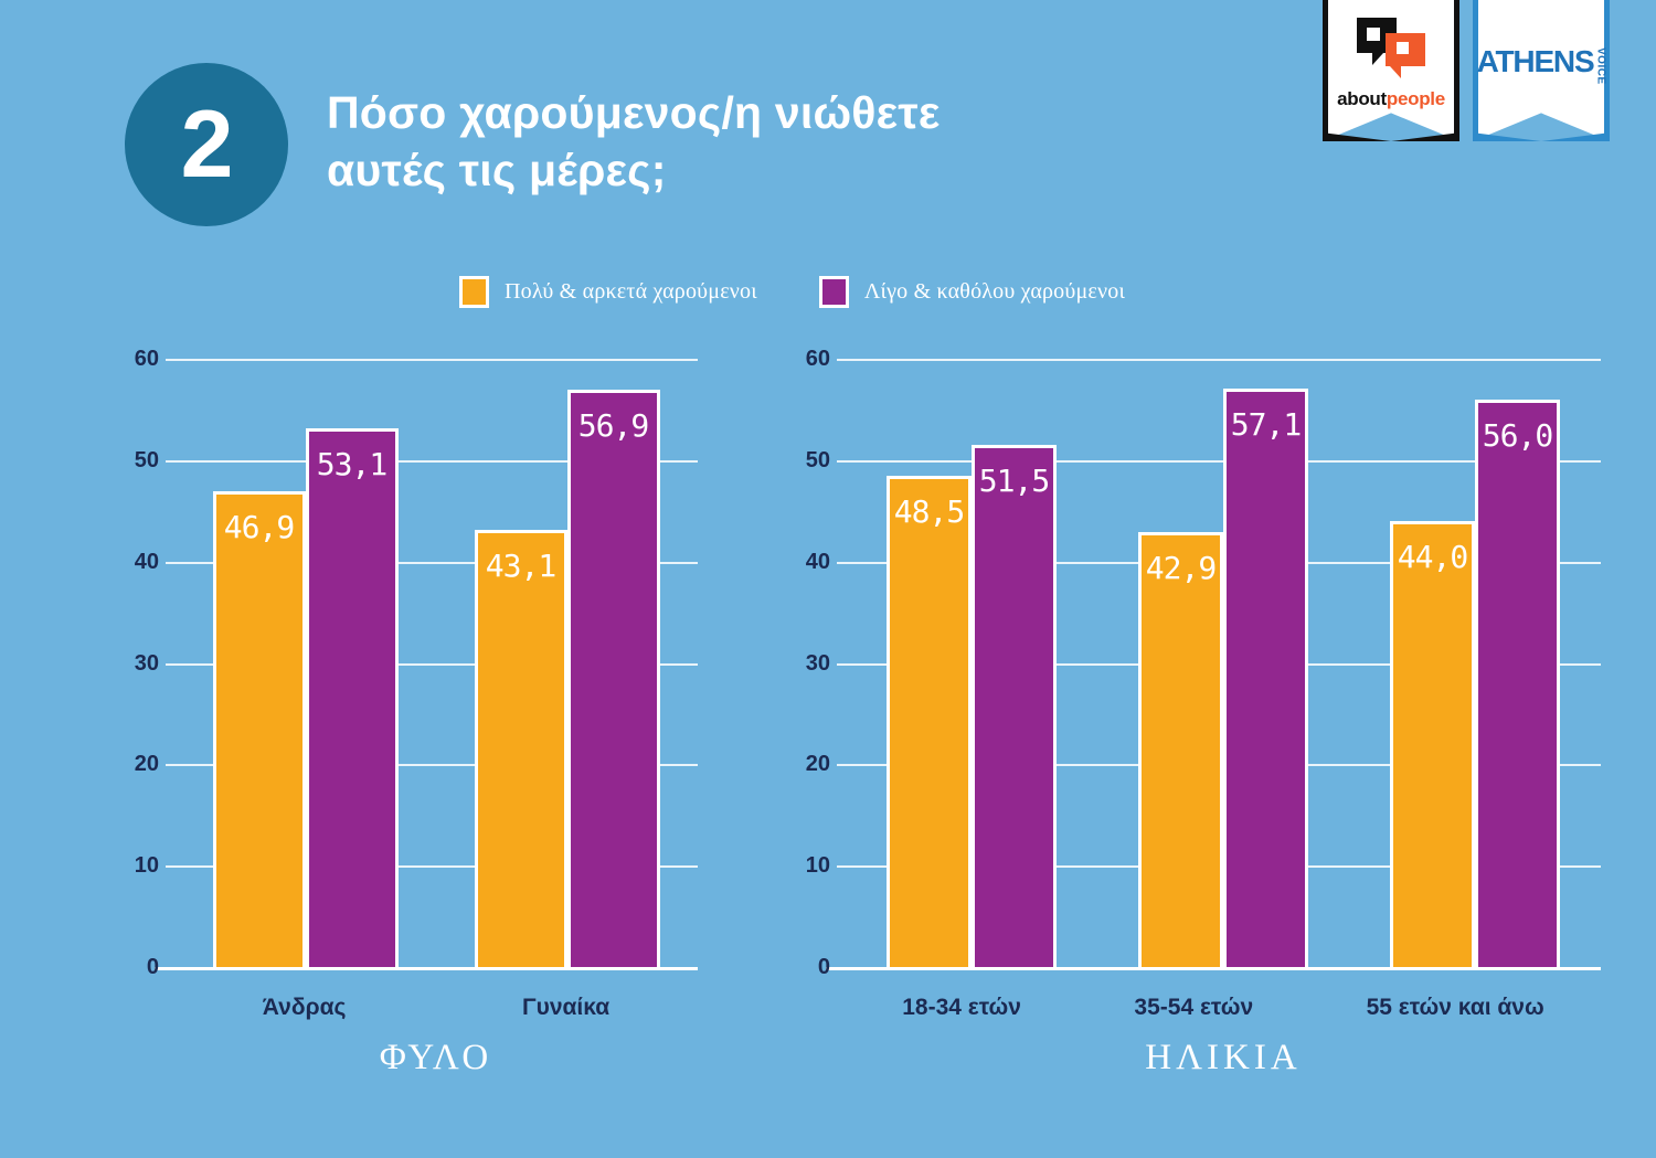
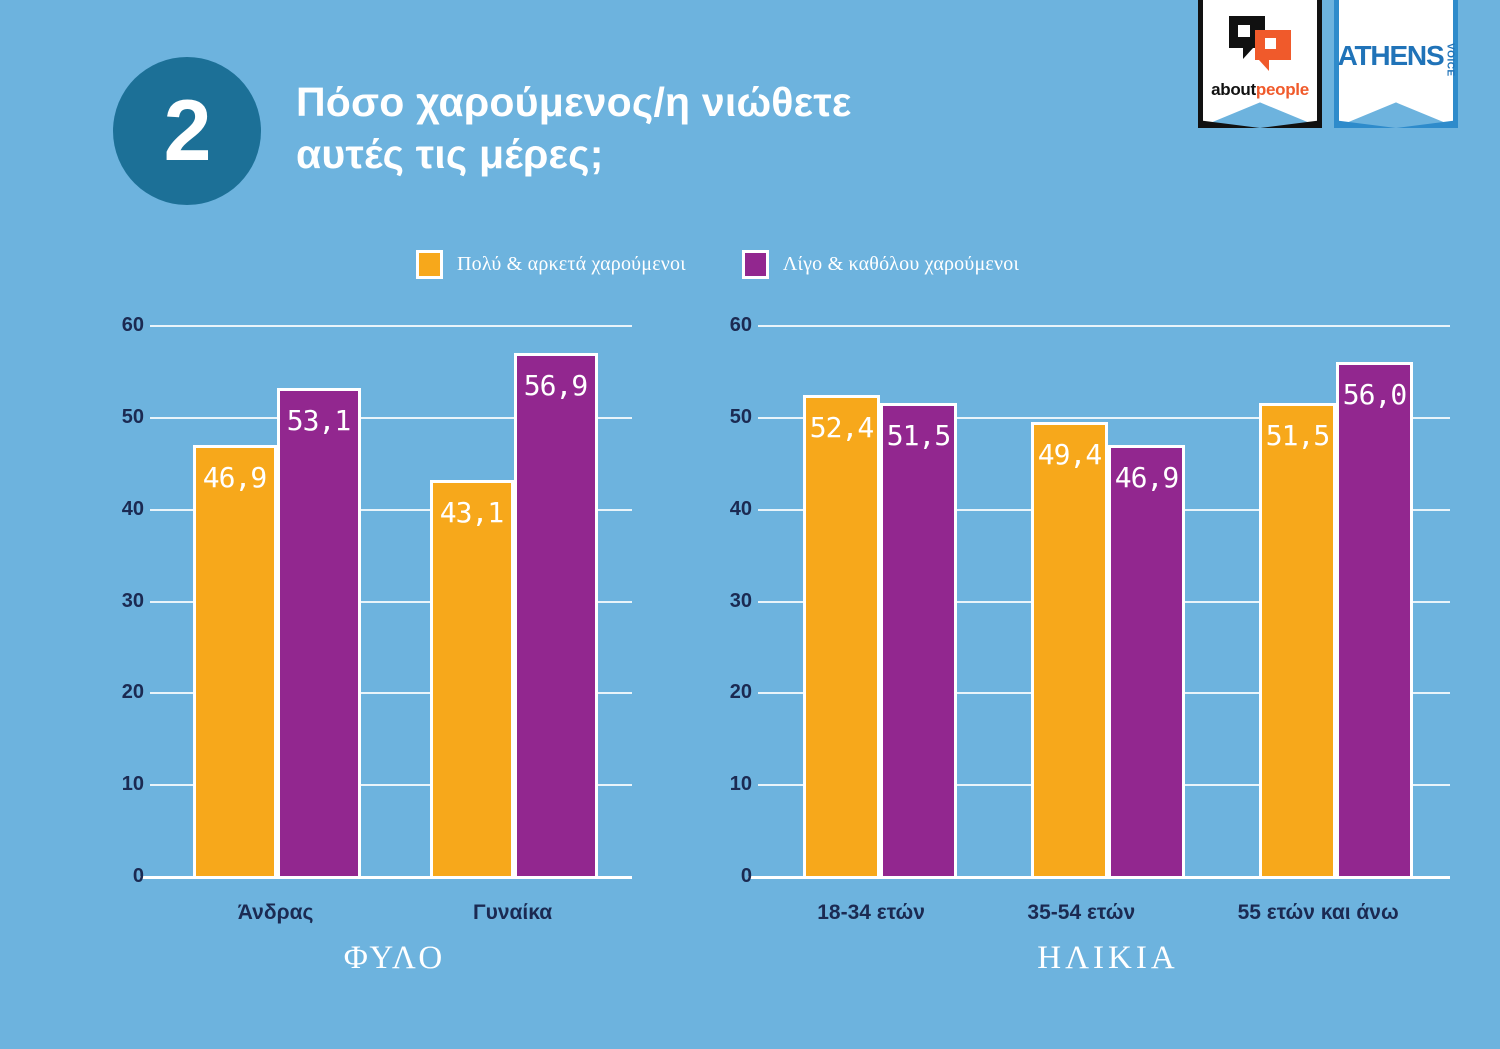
ΗΛΙΚΙΑ/Πολύ & αρκετά χαρούμενοι/18-34 ετών: 48,5 -> 52,4
ΗΛΙΚΙΑ/Πολύ & αρκετά χαρούμενοι/35-54 ετών: 42,9 -> 49,4
ΗΛΙΚΙΑ/Λίγο & καθόλου χαρούμενοι/35-54 ετών: 57,1 -> 46,9
ΗΛΙΚΙΑ/Πολύ & αρκετά χαρούμενοι/55 ετών και άνω: 44,0 -> 51,5
